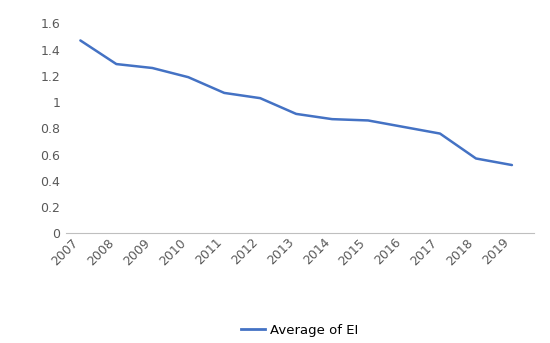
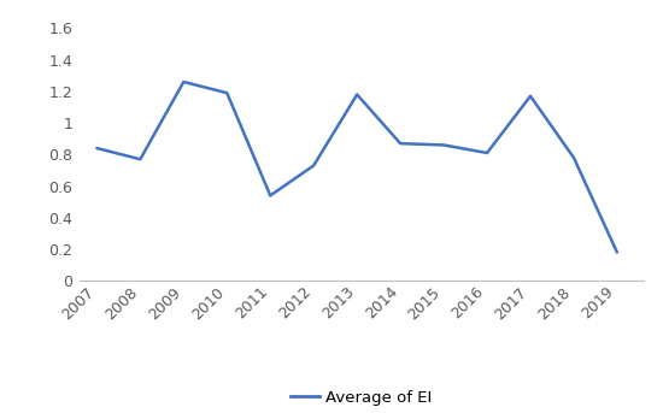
2007: 1.47 -> 0.84
2008: 1.29 -> 0.77
2011: 1.07 -> 0.54
2012: 1.03 -> 0.73
2013: 0.91 -> 1.18
2017: 0.76 -> 1.17
2018: 0.57 -> 0.78
2019: 0.52 -> 0.18
